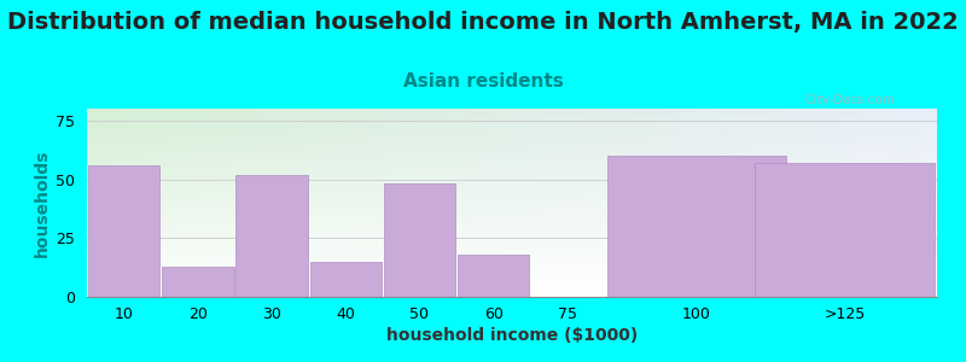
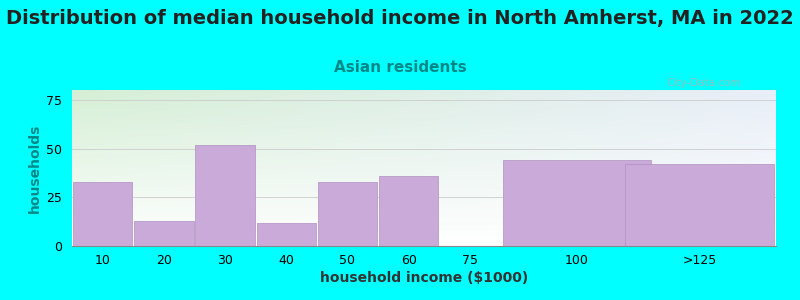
10: 56 -> 33
40: 15 -> 12
50: 48 -> 33
60: 18 -> 36
100: 60 -> 44
>125: 57 -> 42
